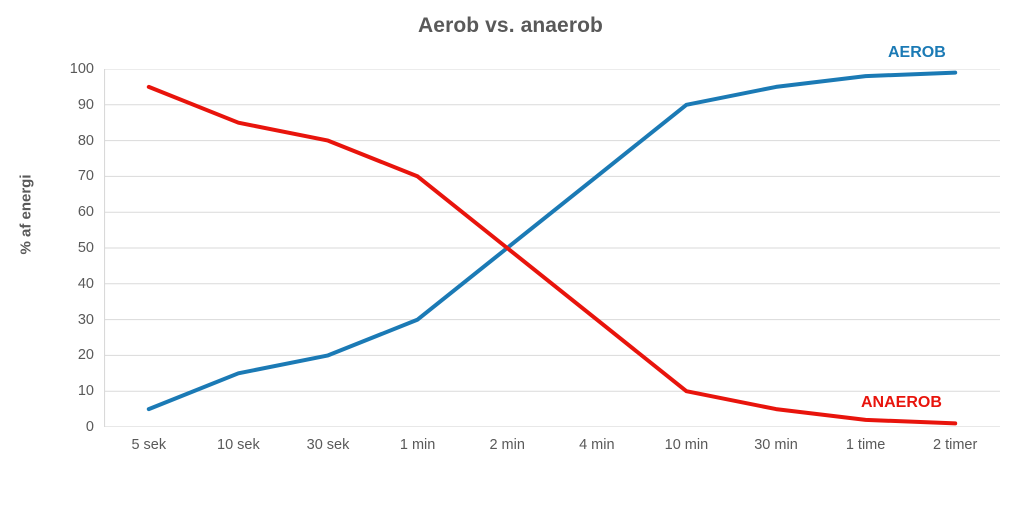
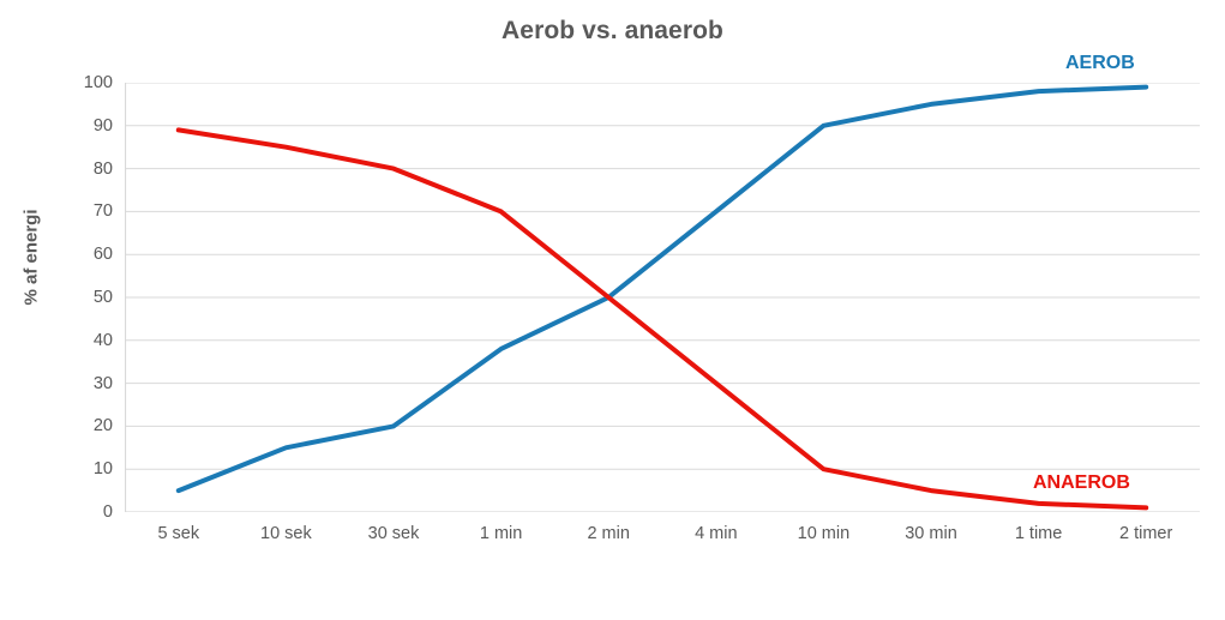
ANAEROB/5 sek: 95 -> 89
AEROB/1 min: 30 -> 38
